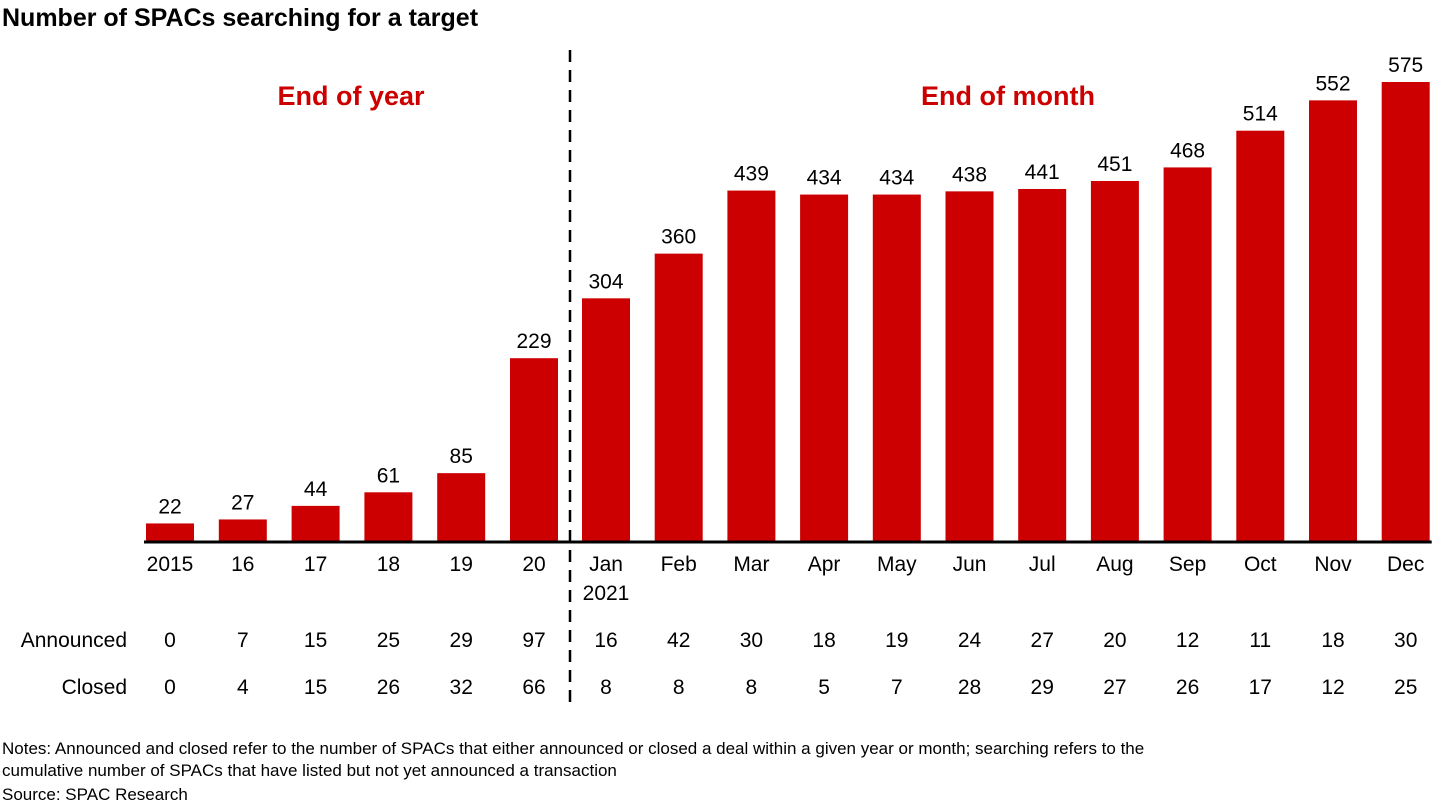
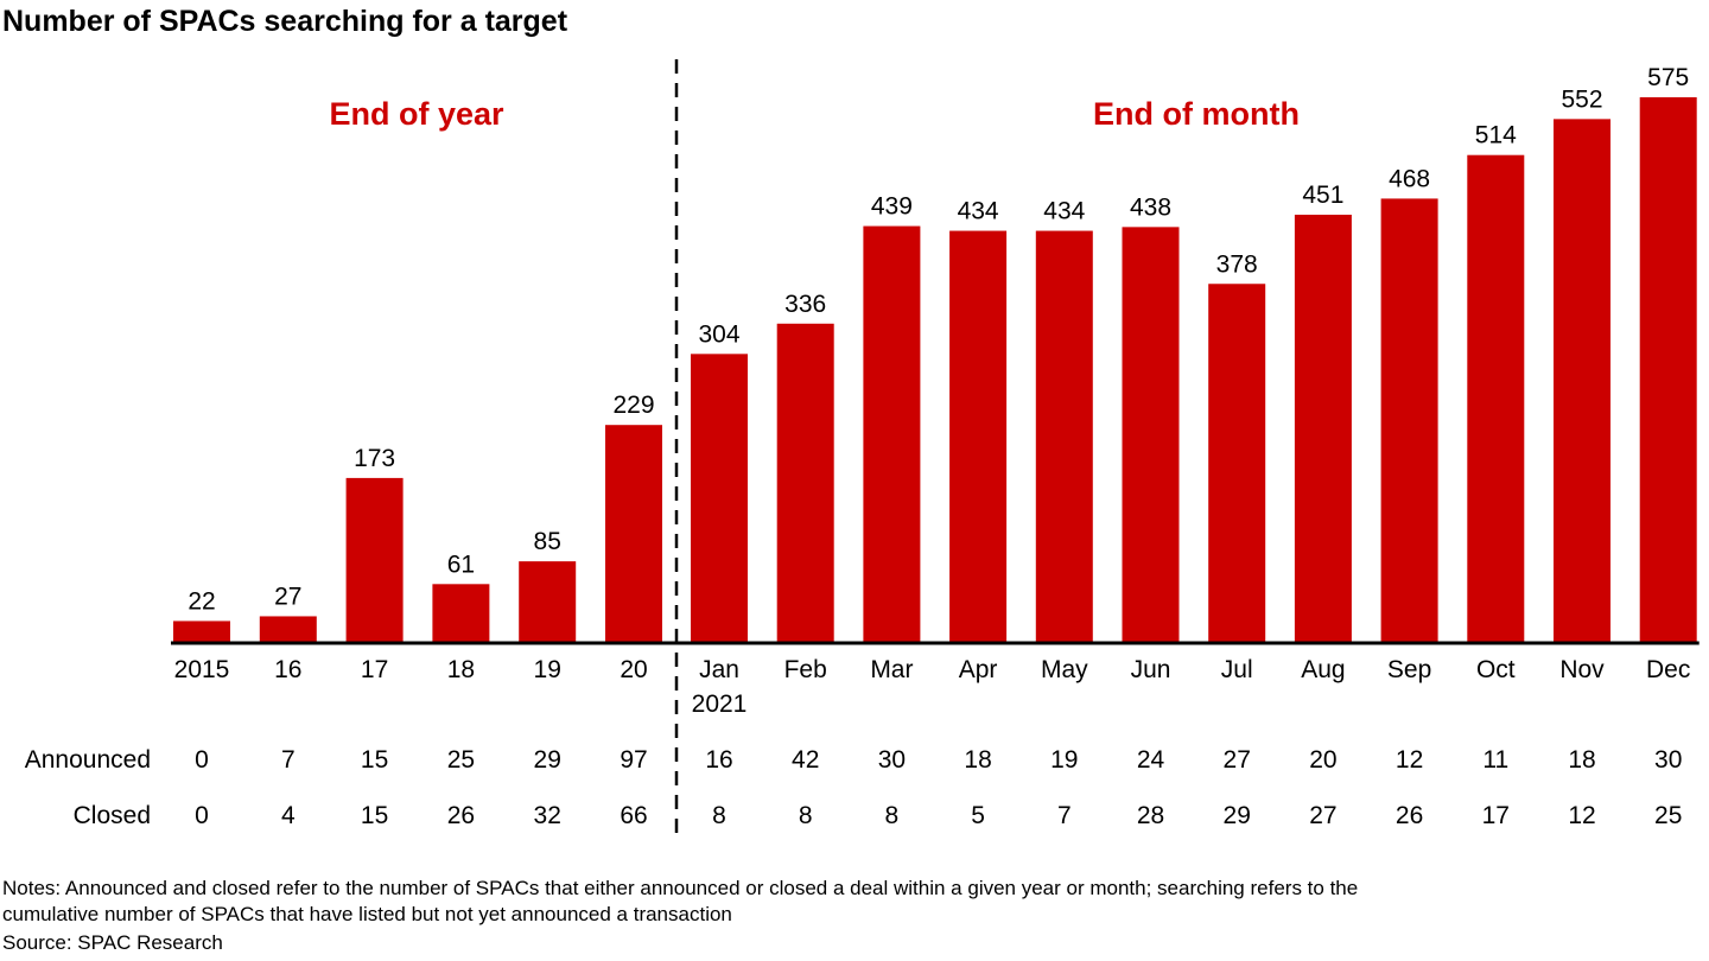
17: 44 -> 173
Feb: 360 -> 336
Jul: 441 -> 378
